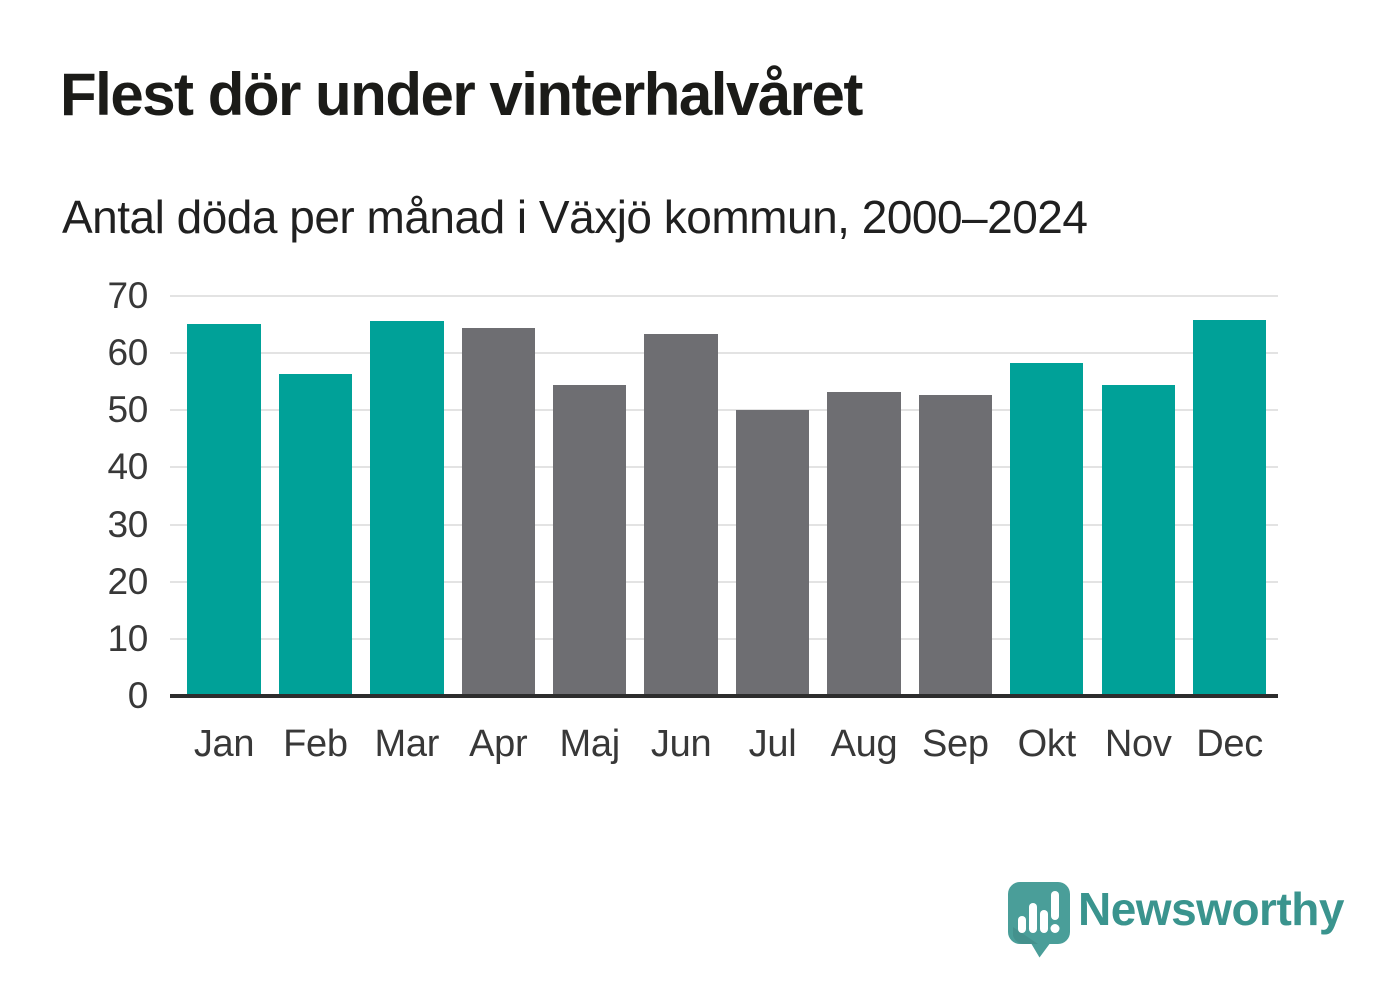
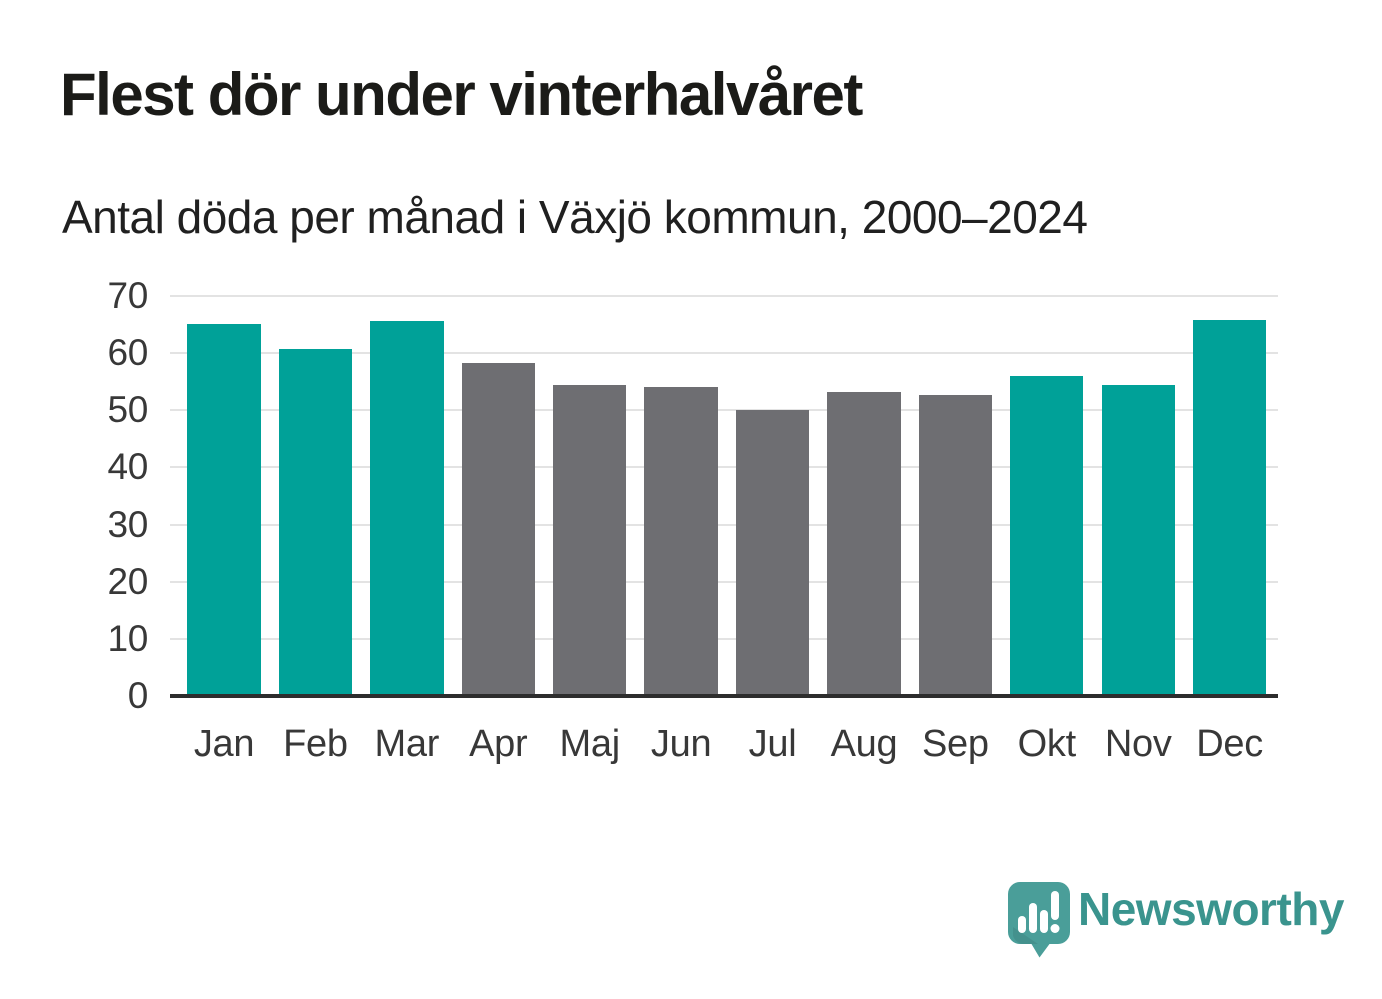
Feb: 56 -> 60
Apr: 64 -> 58
Jun: 63 -> 54
Okt: 58 -> 56
